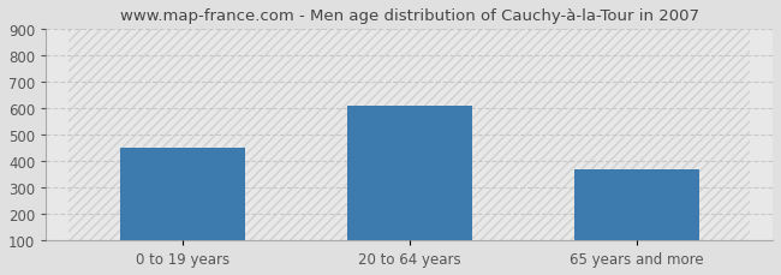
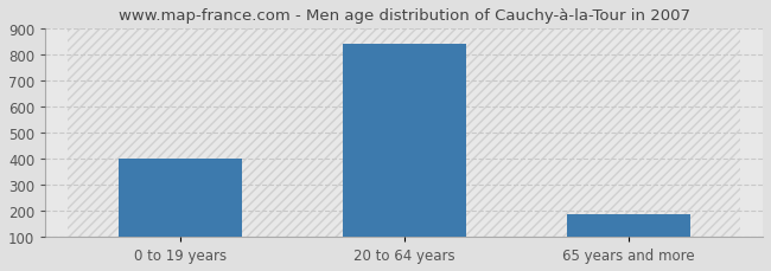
0 to 19 years: 450 -> 400
20 to 64 years: 610 -> 840
65 years and more: 370 -> 185
